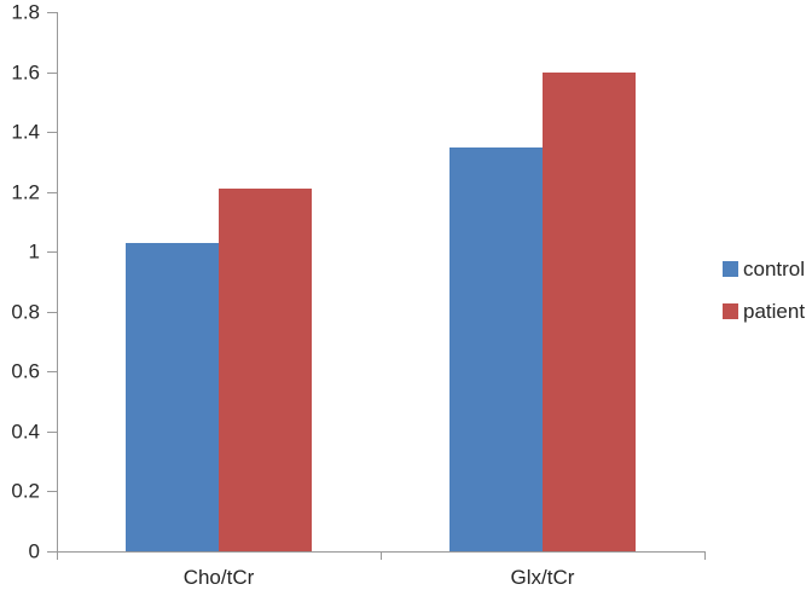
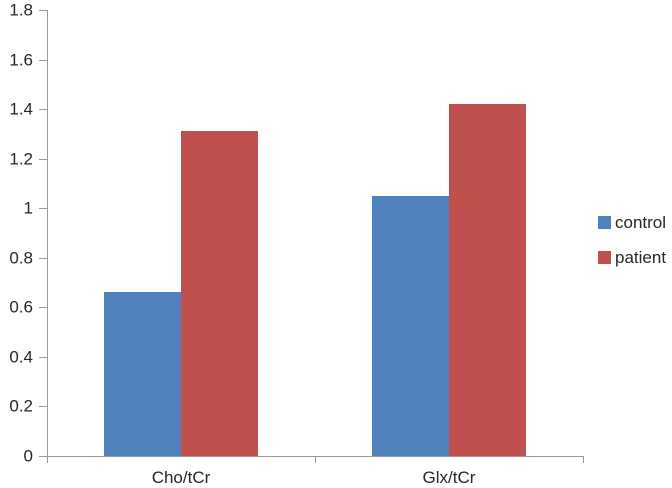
control/Cho/tCr: 1.03 -> 0.66
patient/Cho/tCr: 1.21 -> 1.31
control/Glx/tCr: 1.35 -> 1.05
patient/Glx/tCr: 1.60 -> 1.42
